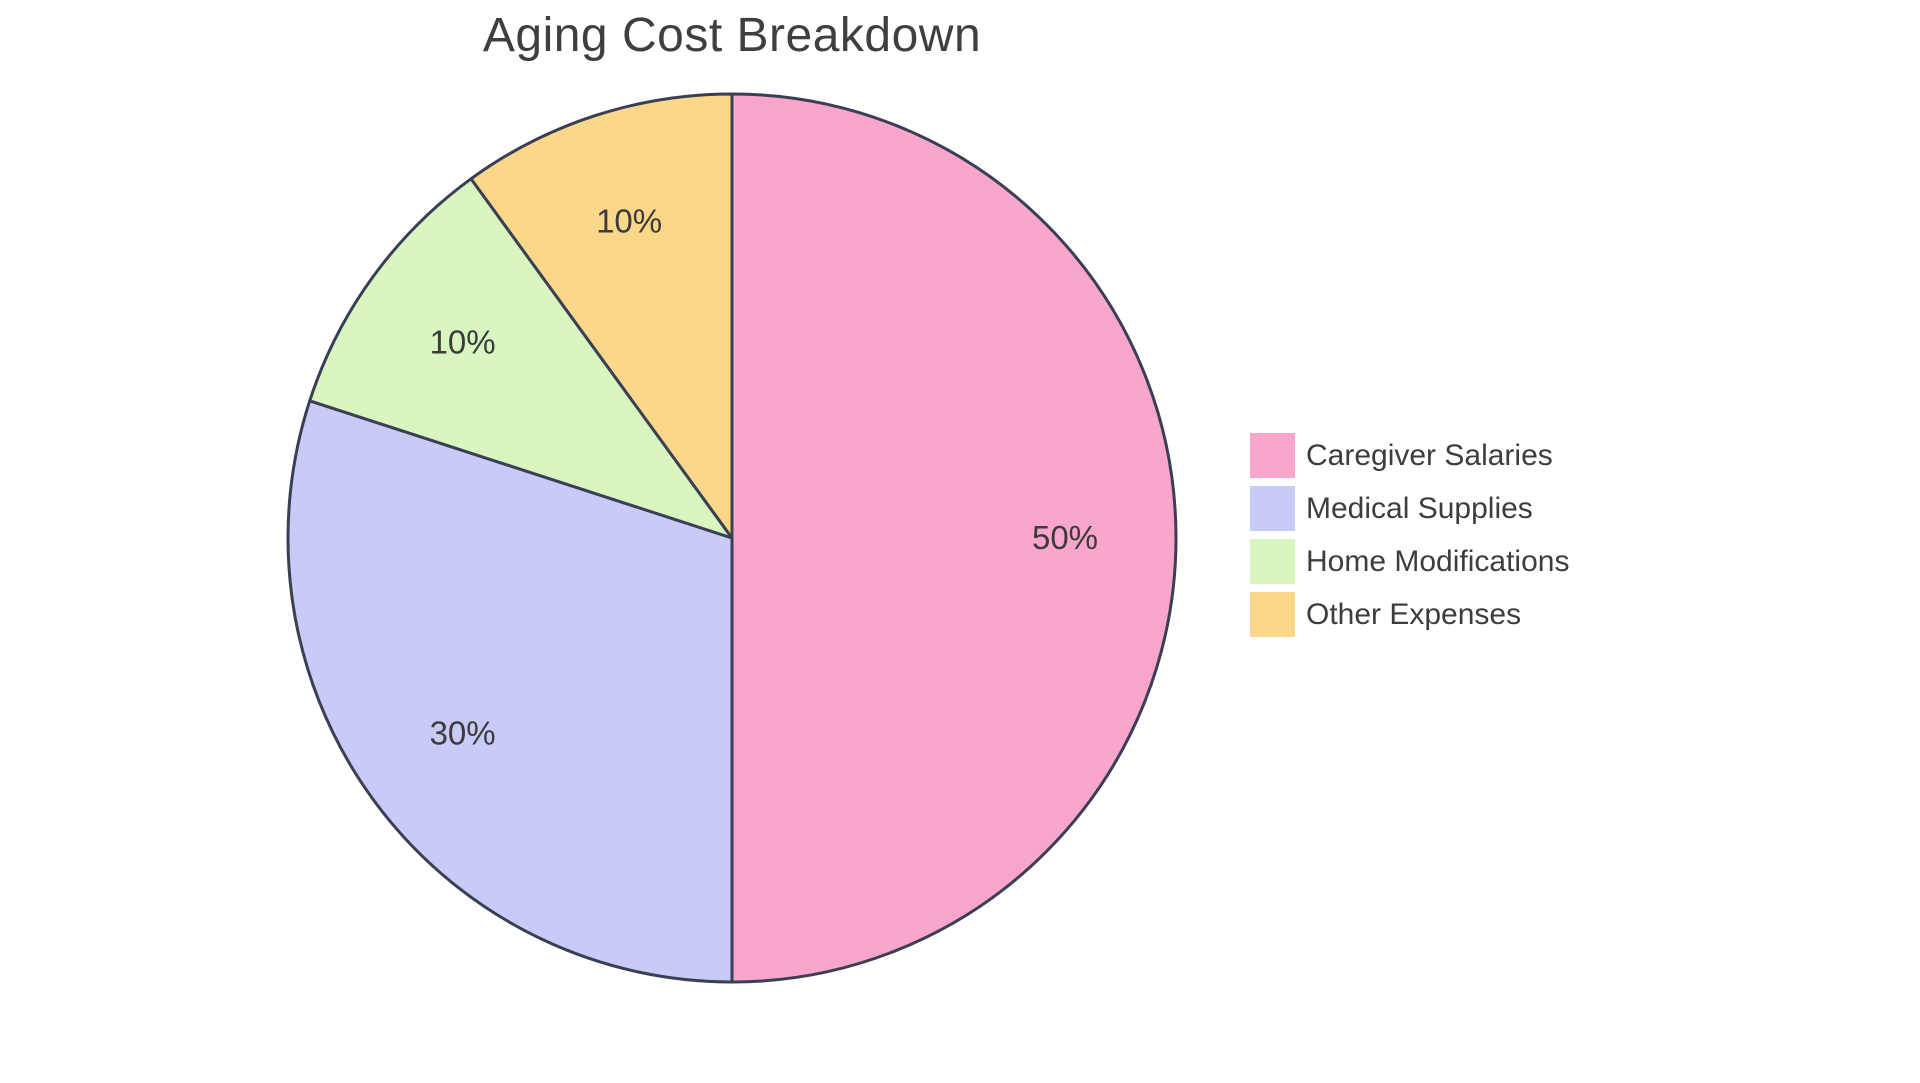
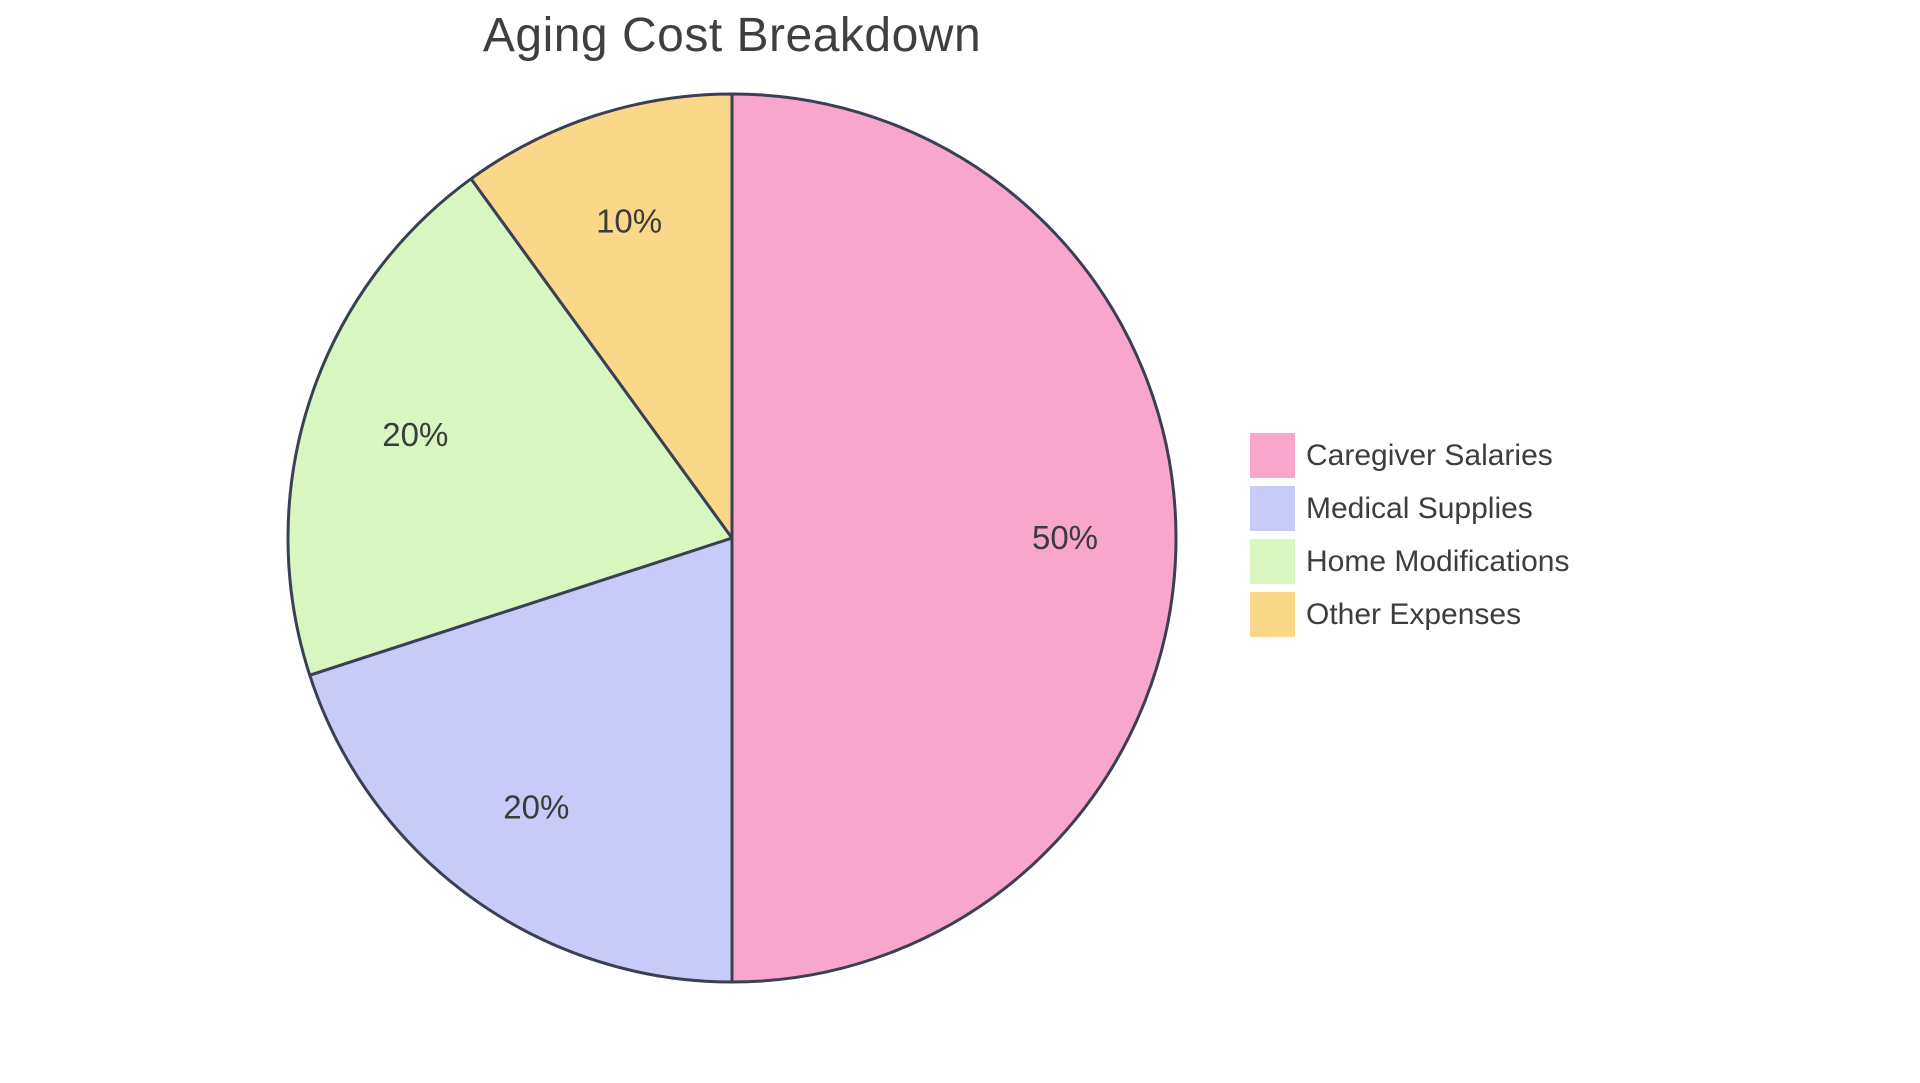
Medical Supplies: 30% -> 20%
Home Modifications: 10% -> 20%
